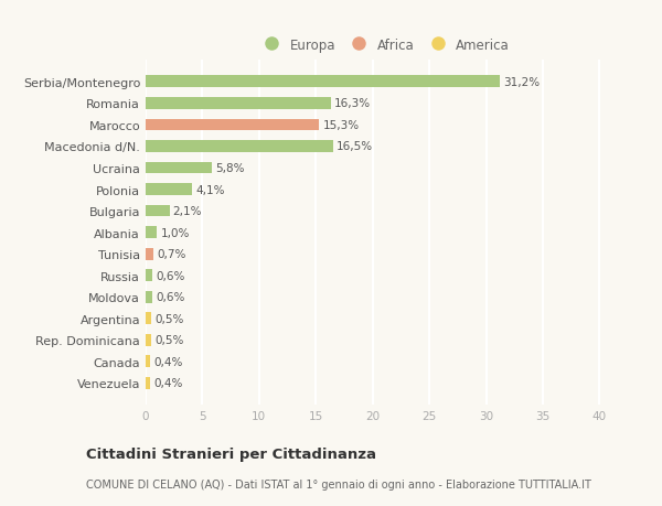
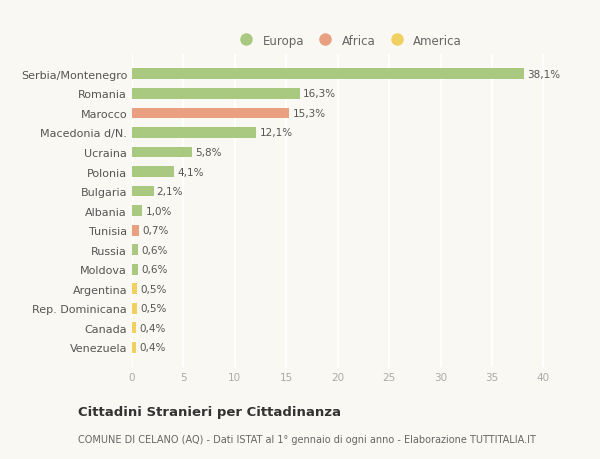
Serbia/Montenegro: 31,2% -> 38,1%
Macedonia d/N.: 16,5% -> 12,1%
